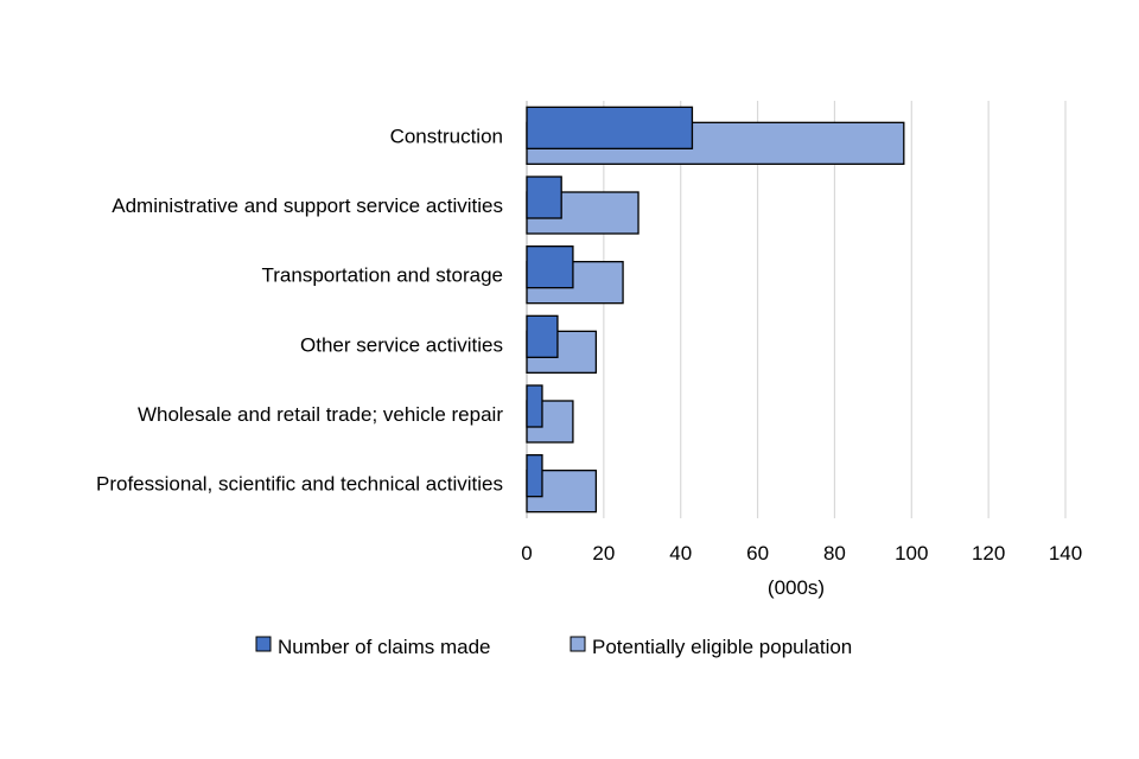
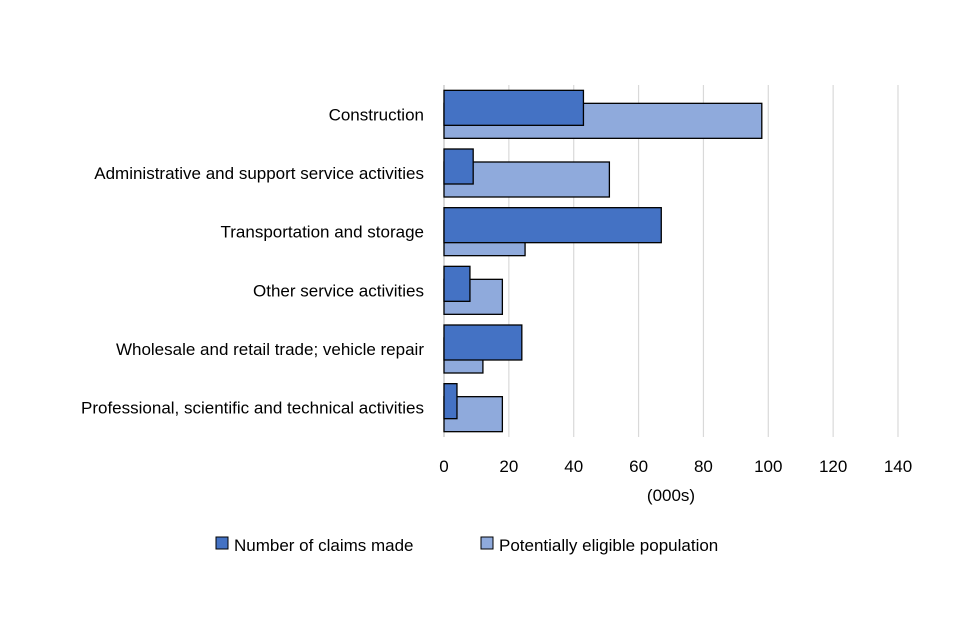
Potentially eligible population/Administrative and support service activities: 29 -> 51
Number of claims made/Transportation and storage: 12 -> 67
Number of claims made/Wholesale and retail trade; vehicle repair: 4 -> 24
